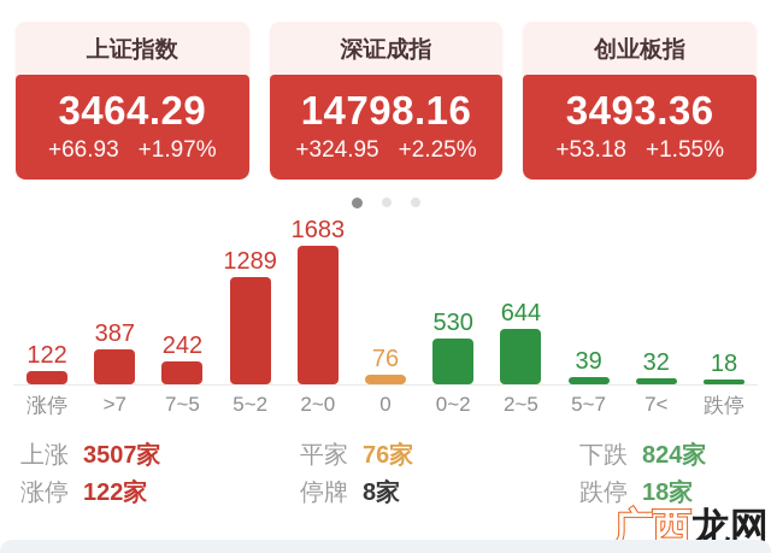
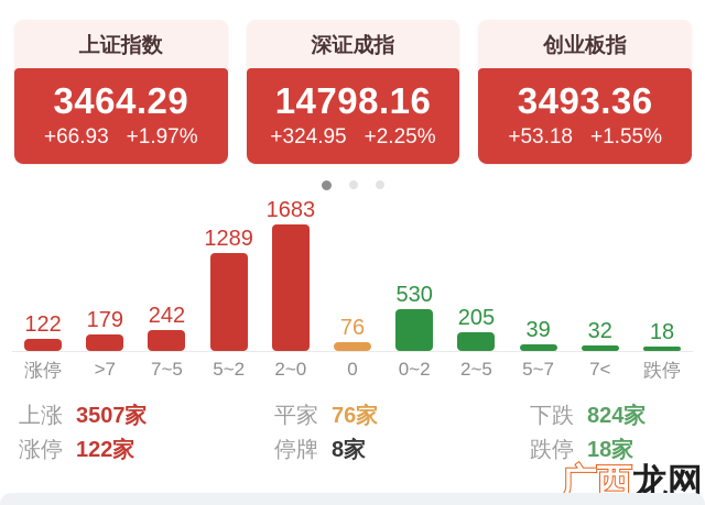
>7: 387 -> 179
2~5: 644 -> 205
